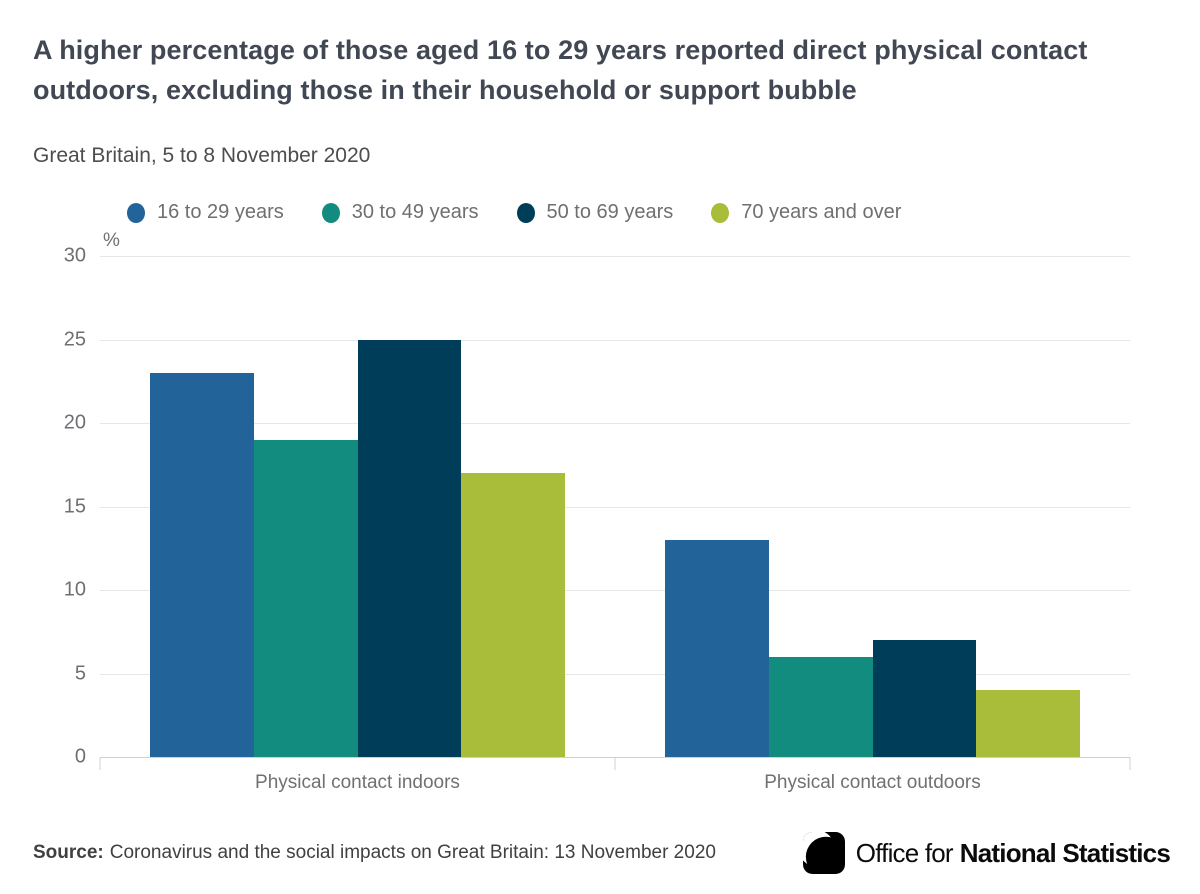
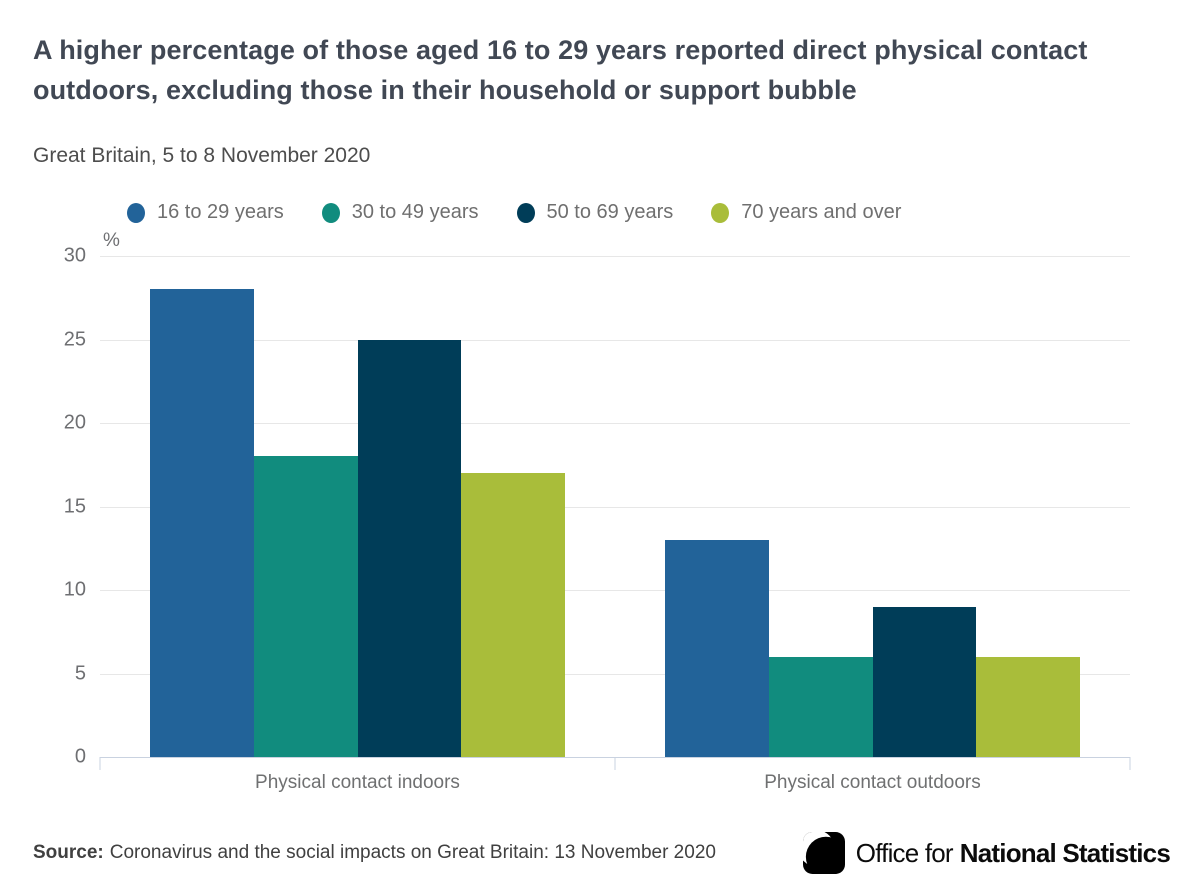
16 to 29 years/Physical contact indoors: 23 -> 28
30 to 49 years/Physical contact indoors: 19 -> 18
50 to 69 years/Physical contact outdoors: 7 -> 9
70 years and over/Physical contact outdoors: 4 -> 6
